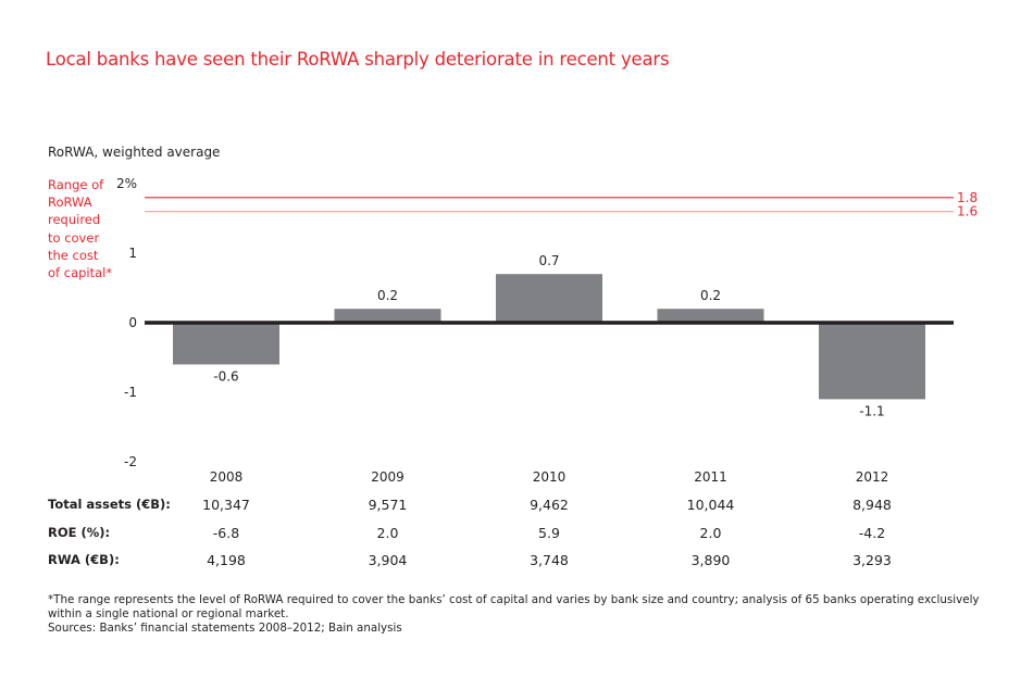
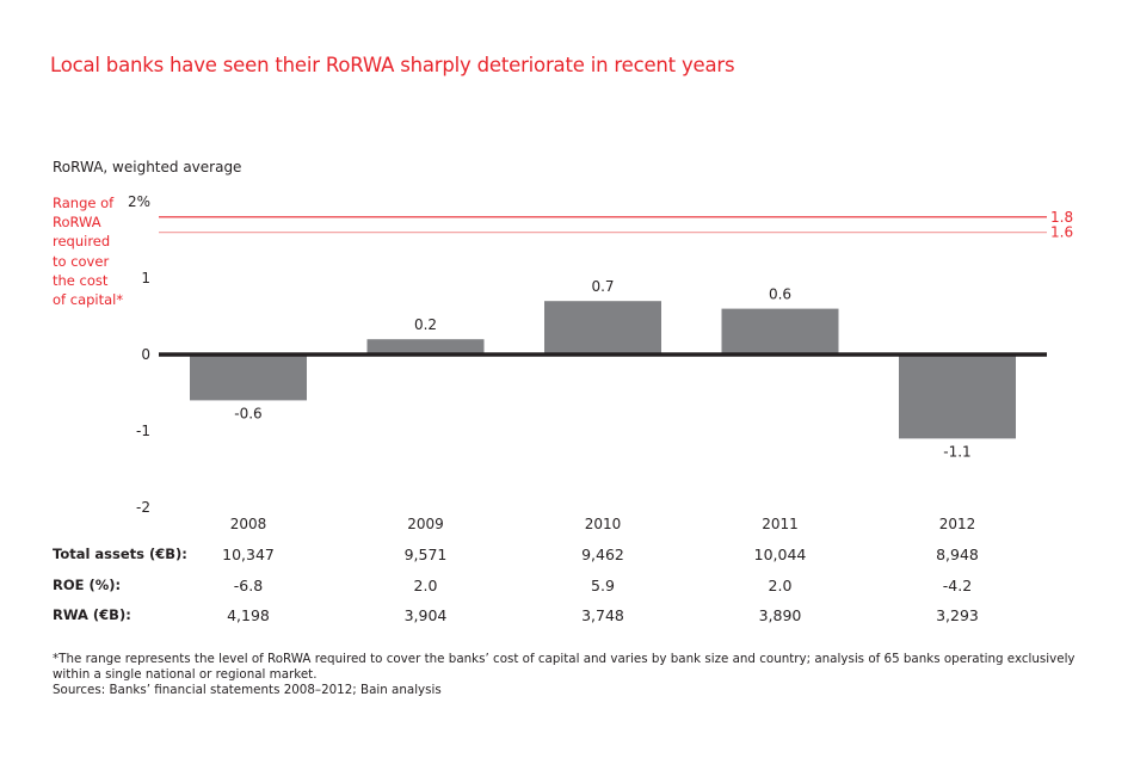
2011: 0.2 -> 0.6
